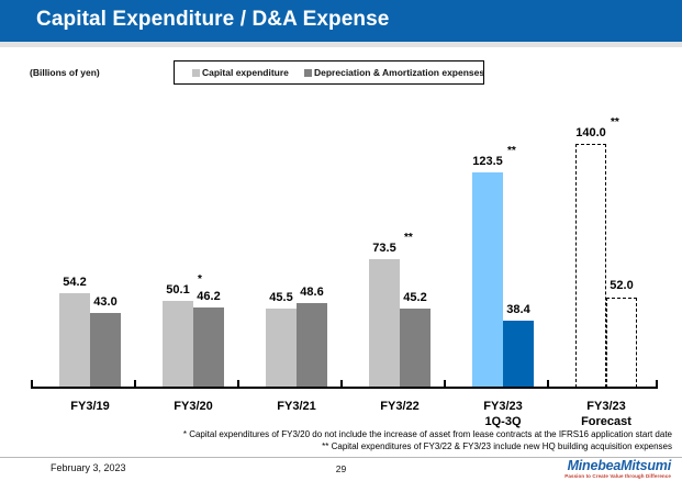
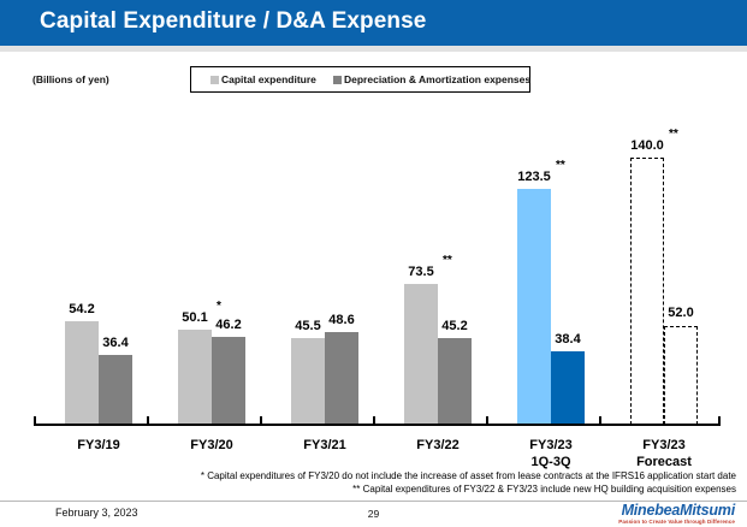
Depreciation & Amortization expenses/FY3/19: 43.0 -> 36.4
